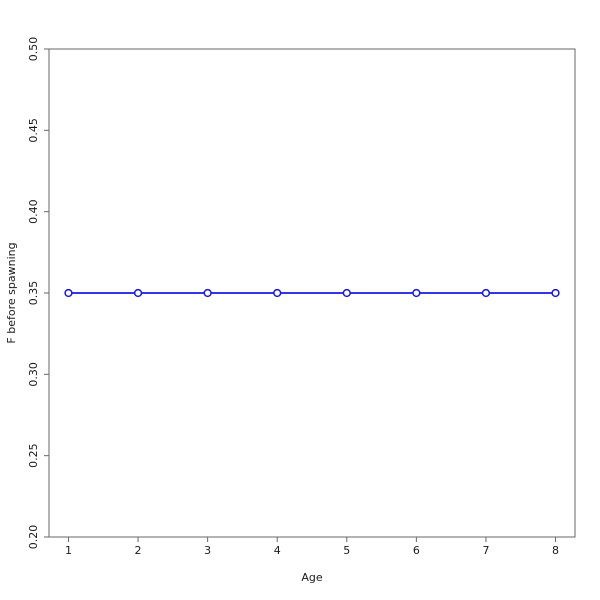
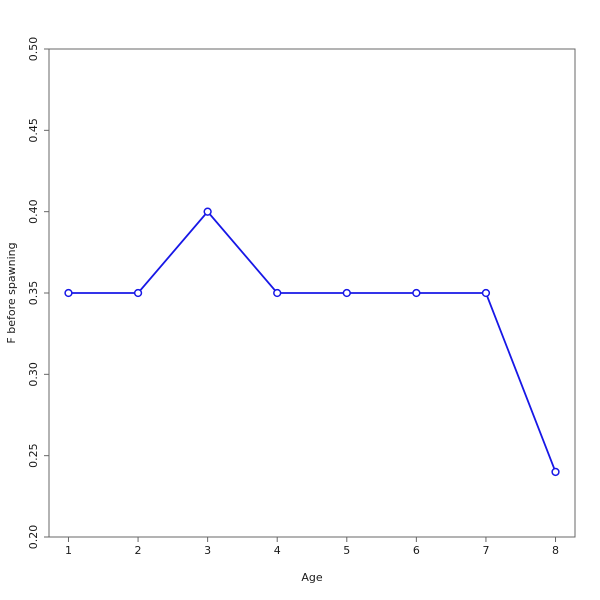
3: 0.35 -> 0.40
8: 0.35 -> 0.24
